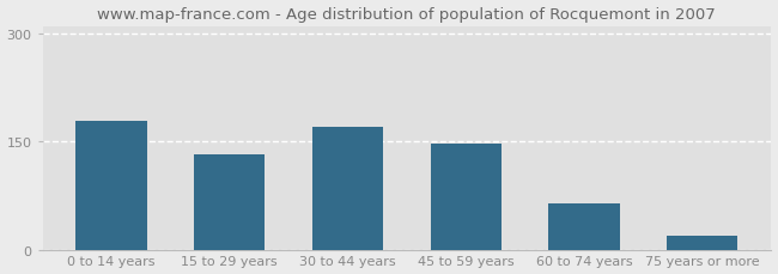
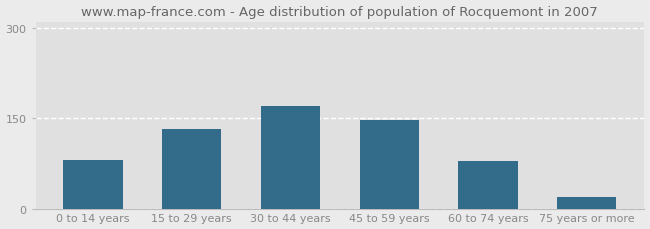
0 to 14 years: 178 -> 82
60 to 74 years: 65 -> 80
